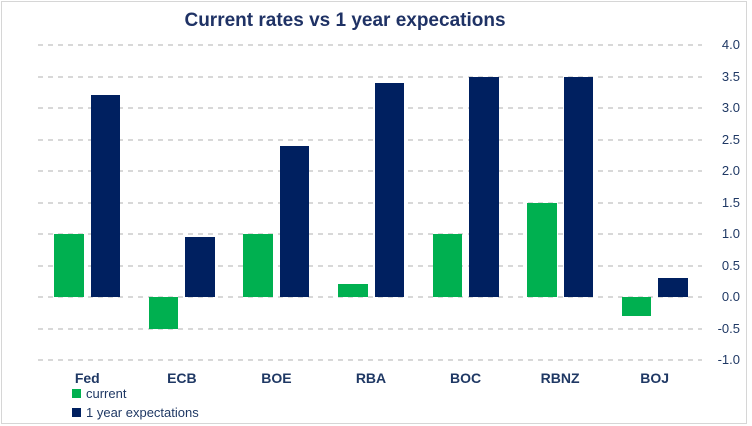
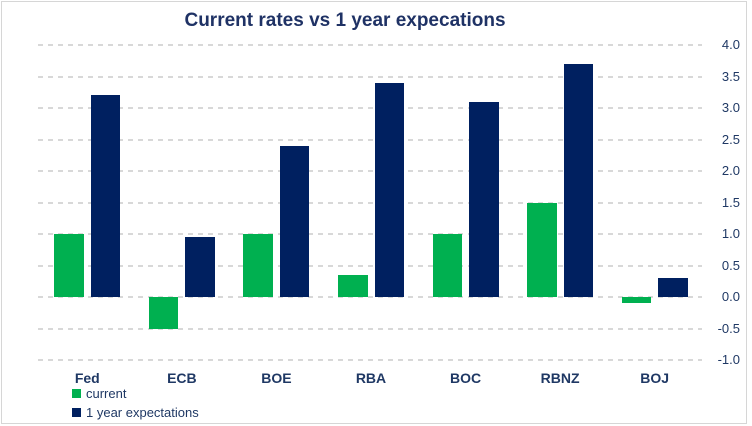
current/RBA: 0.2 -> 0.3
1 year expectations/BOC: 3.5 -> 3.1
1 year expectations/RBNZ: 3.5 -> 3.7
current/BOJ: -0.3 -> -0.1
